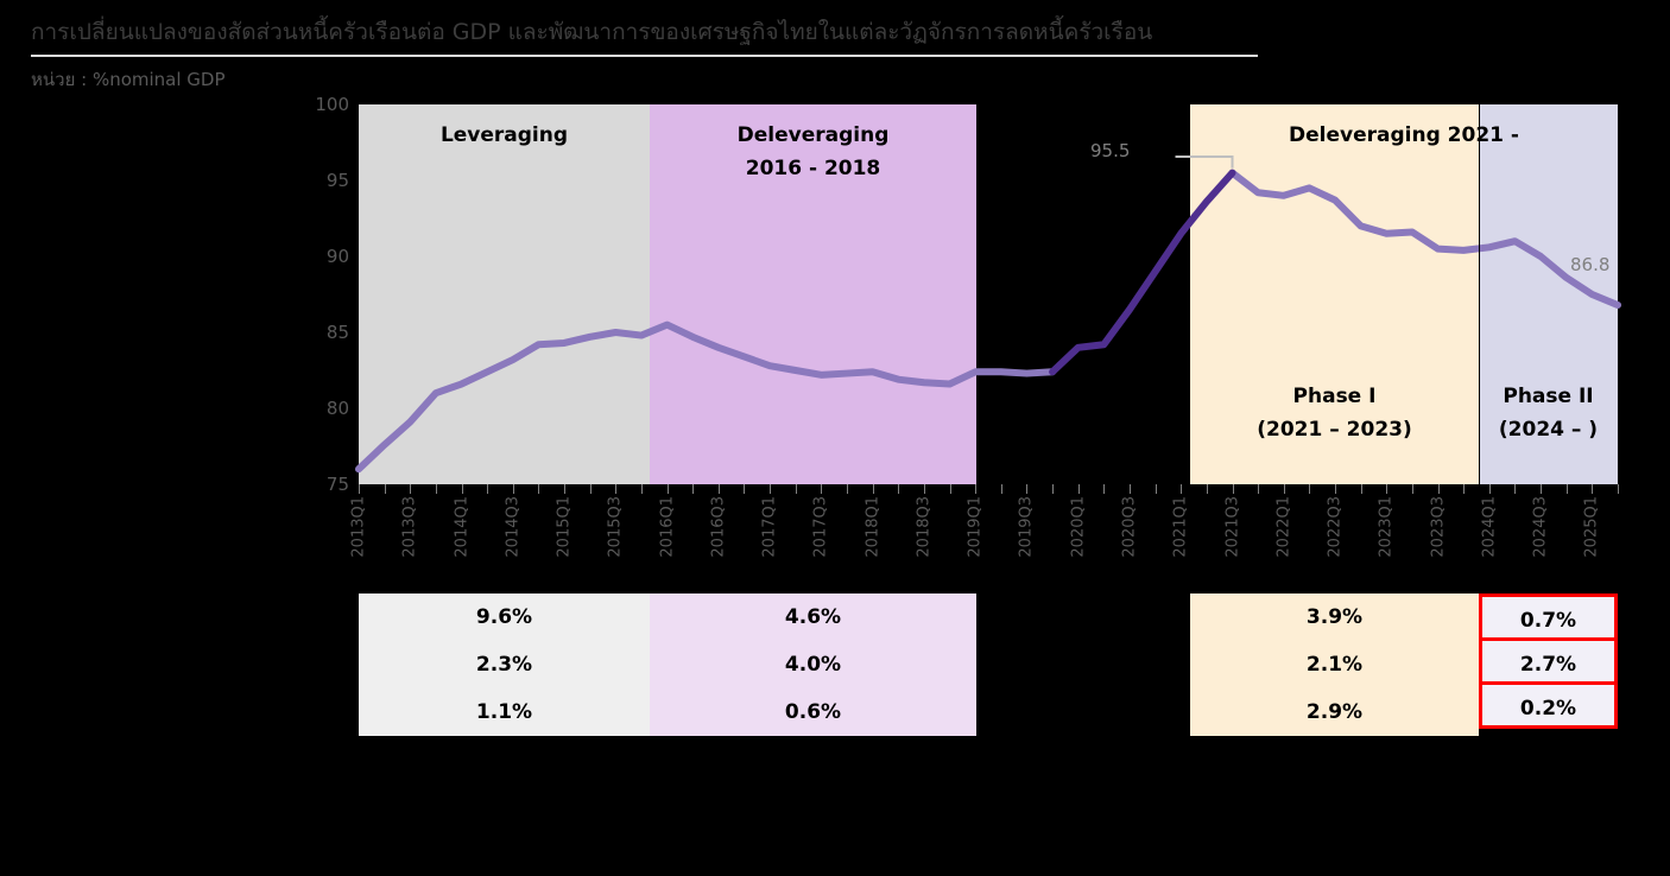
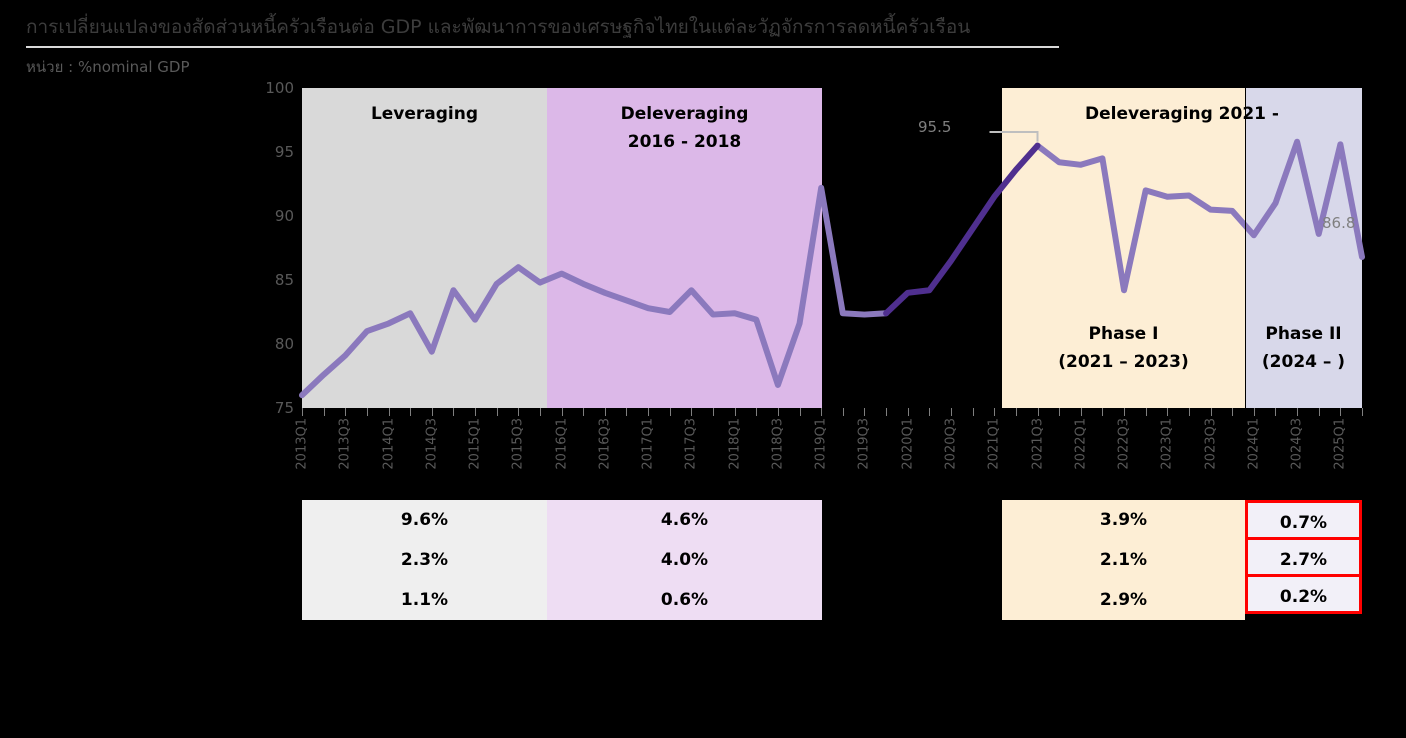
2014Q3: 83.2 -> 79.4
2015Q1: 84.3 -> 81.9
2015Q3: 85.0 -> 86.0
2017Q3: 82.2 -> 84.2
2018Q3: 81.7 -> 76.8
2019Q1: 82.4 -> 92.2
2022Q3: 93.7 -> 84.2
2024Q1: 90.6 -> 88.5
2024Q3: 90.0 -> 95.8
2025Q1: 87.5 -> 95.6
